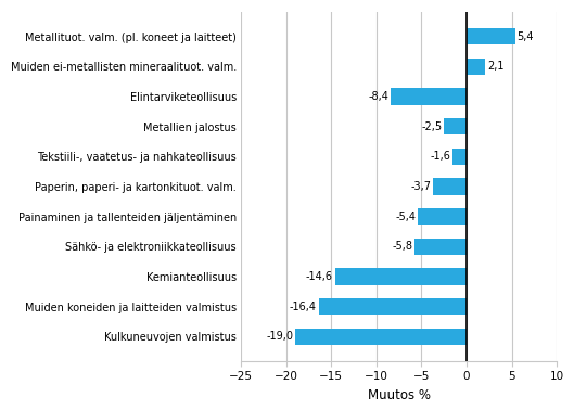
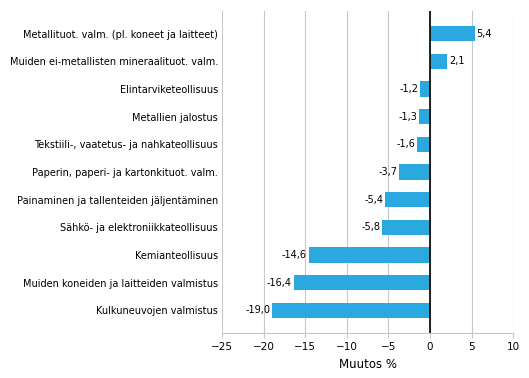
Elintarviketeollisuus: -8,4 -> -1,2
Metallien jalostus: -2,5 -> -1,3
